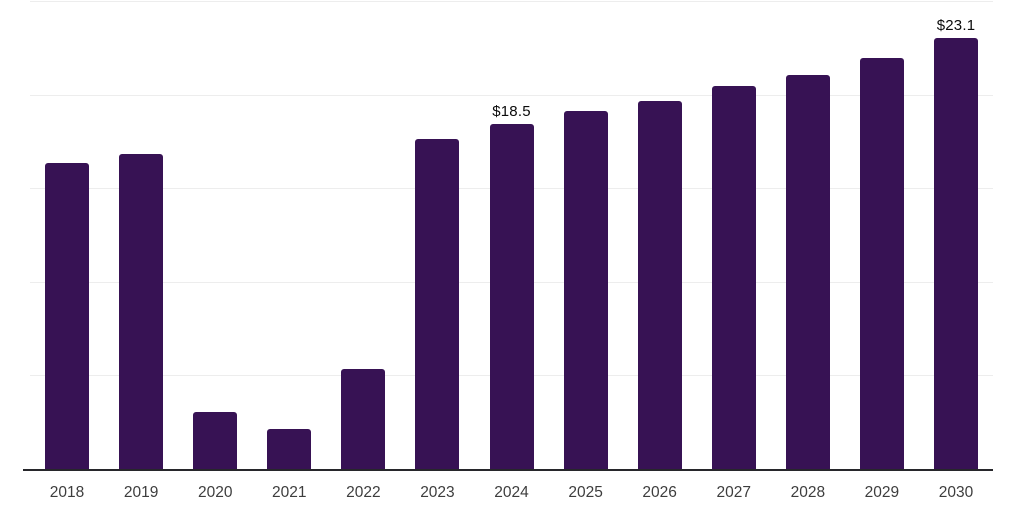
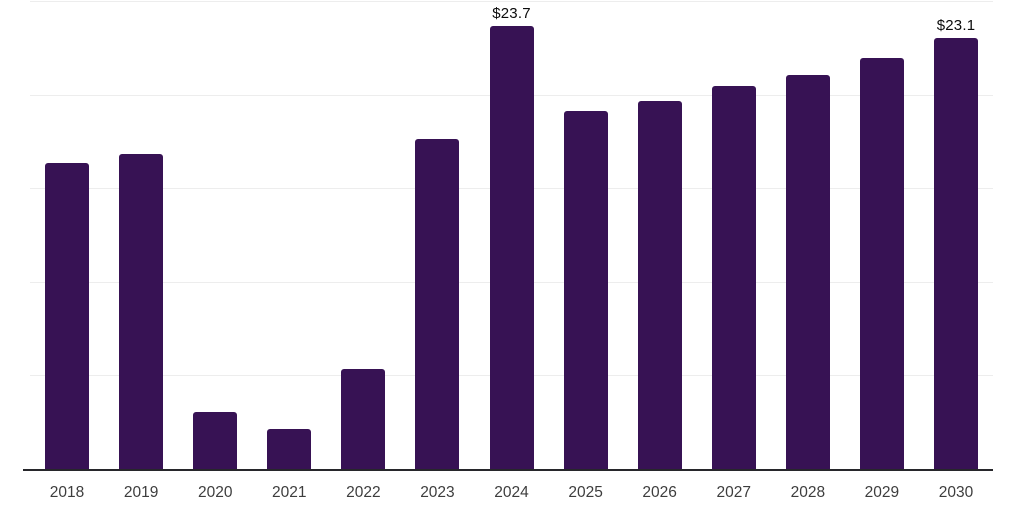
2024: $18.5 -> $23.7
